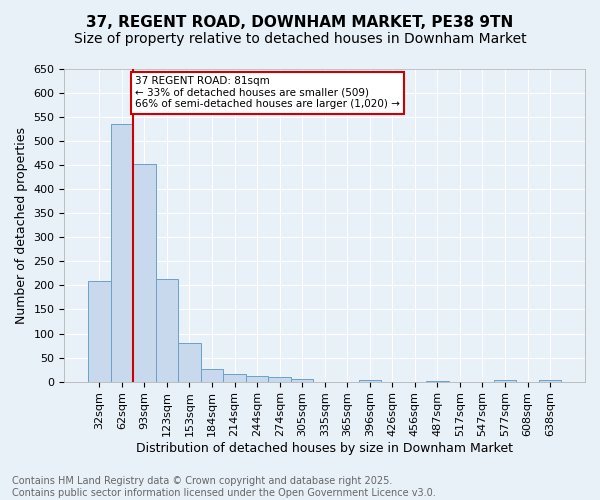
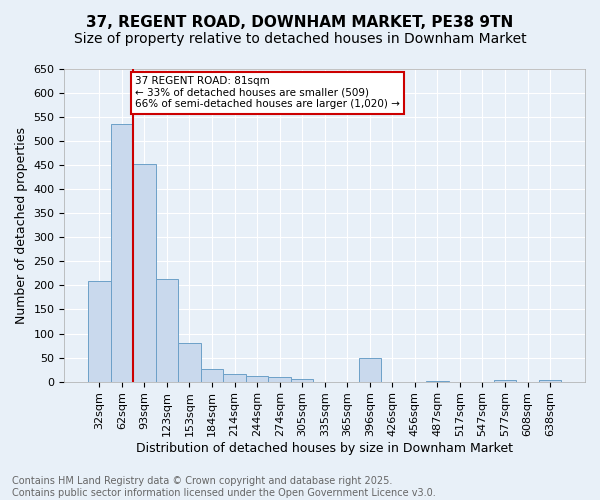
396sqm: 4 -> 50
